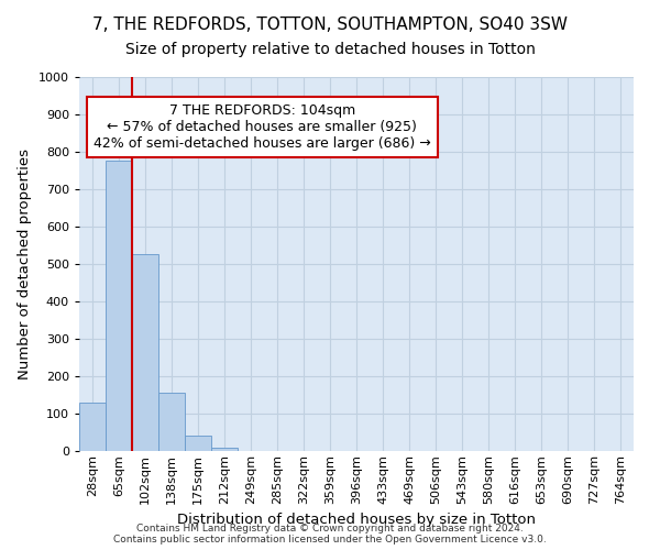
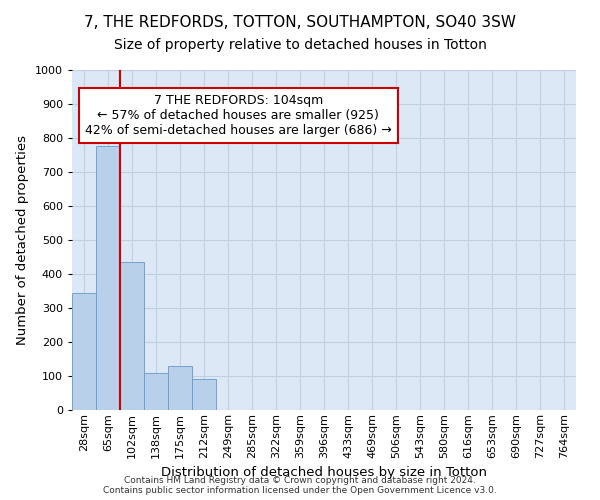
28sqm: 130 -> 345
102sqm: 525 -> 435
138sqm: 157 -> 110
175sqm: 40 -> 130
212sqm: 10 -> 90
